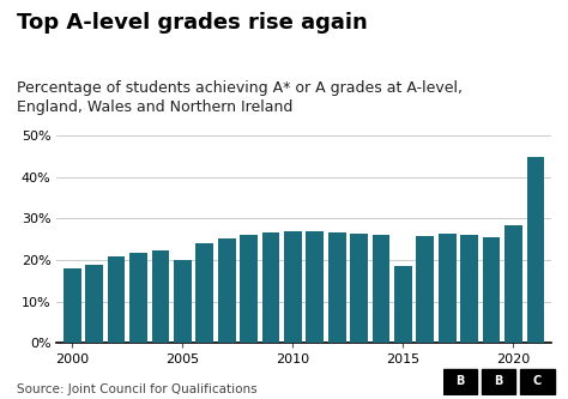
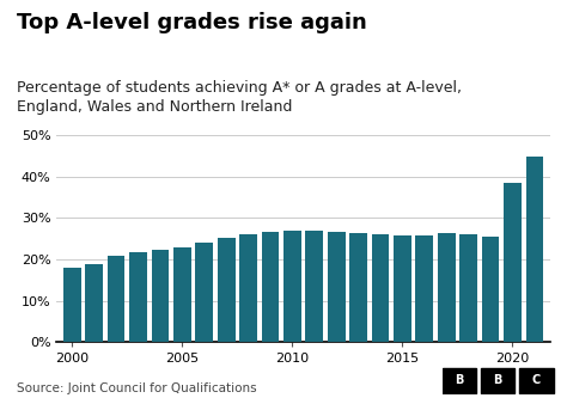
2005: 20.0% -> 22.8%
2015: 18.5% -> 25.9%
2020: 28.5% -> 38.6%
